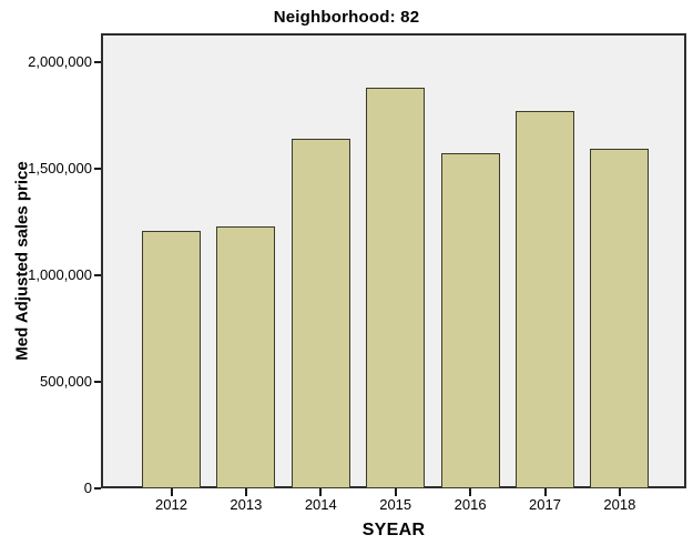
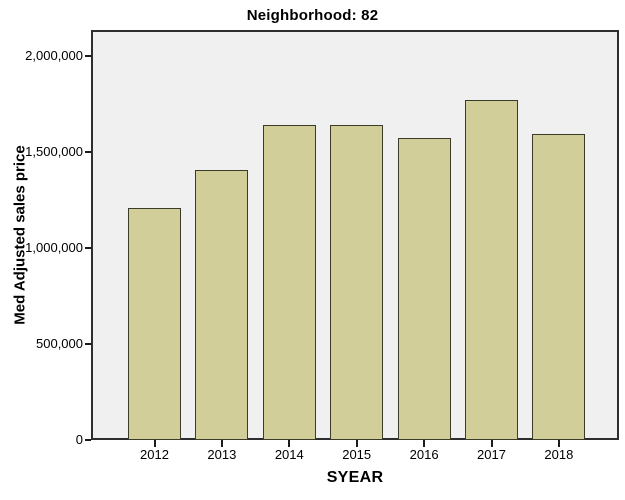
2013: 1230000 -> 1400000
2015: 1880000 -> 1640000
